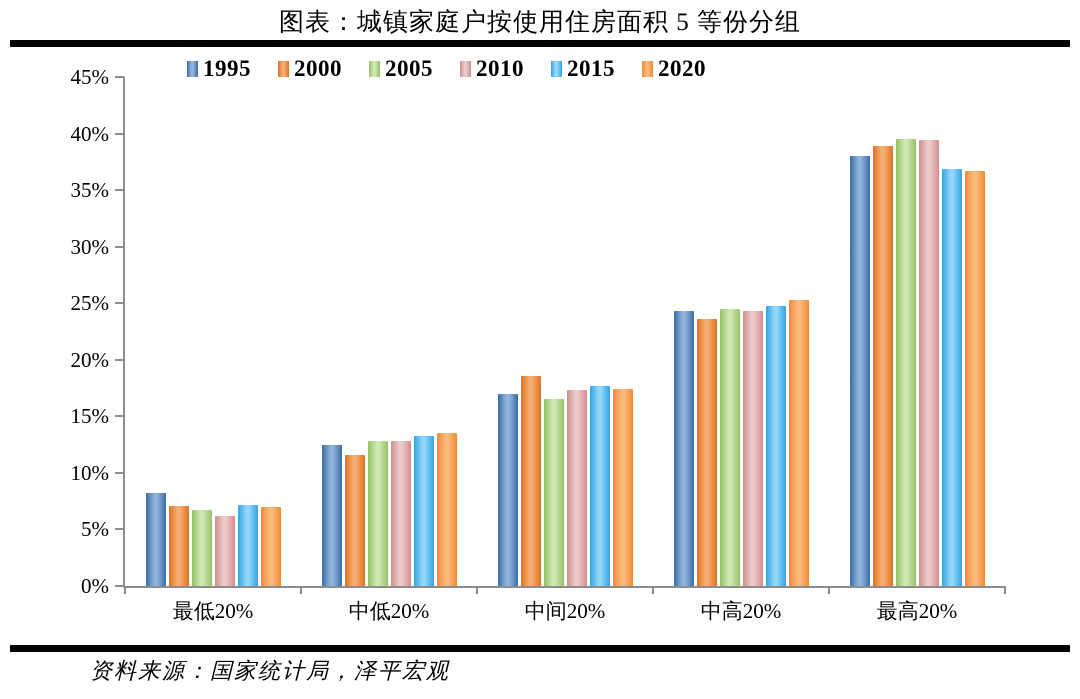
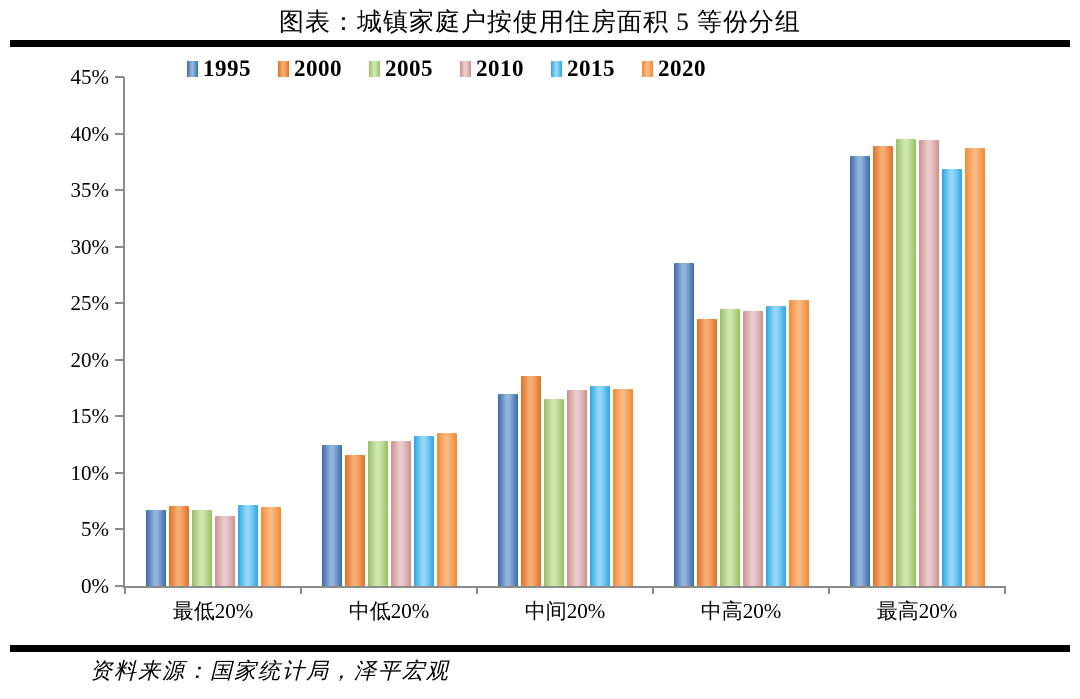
1995/最低20%: 8.2% -> 6.7%
1995/中高20%: 24.3% -> 28.6%
2020/最高20%: 36.7% -> 38.7%
